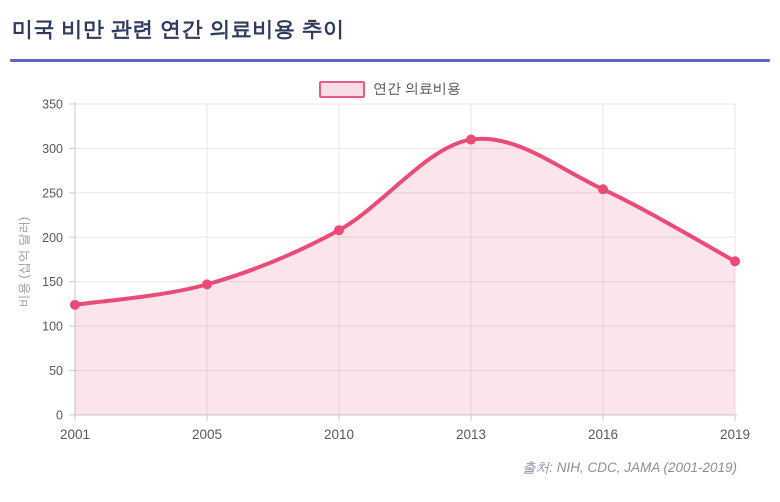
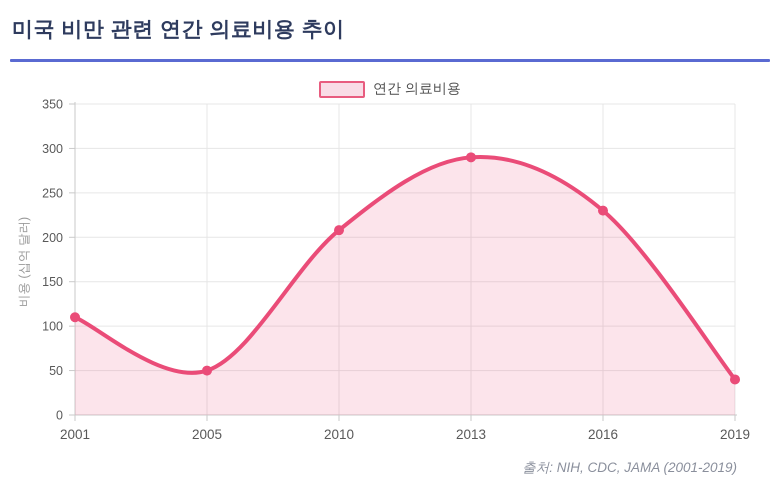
2001: 120 -> 110
2005: 150 -> 50
2013: 310 -> 290
2016: 250 -> 230
2019: 170 -> 40
